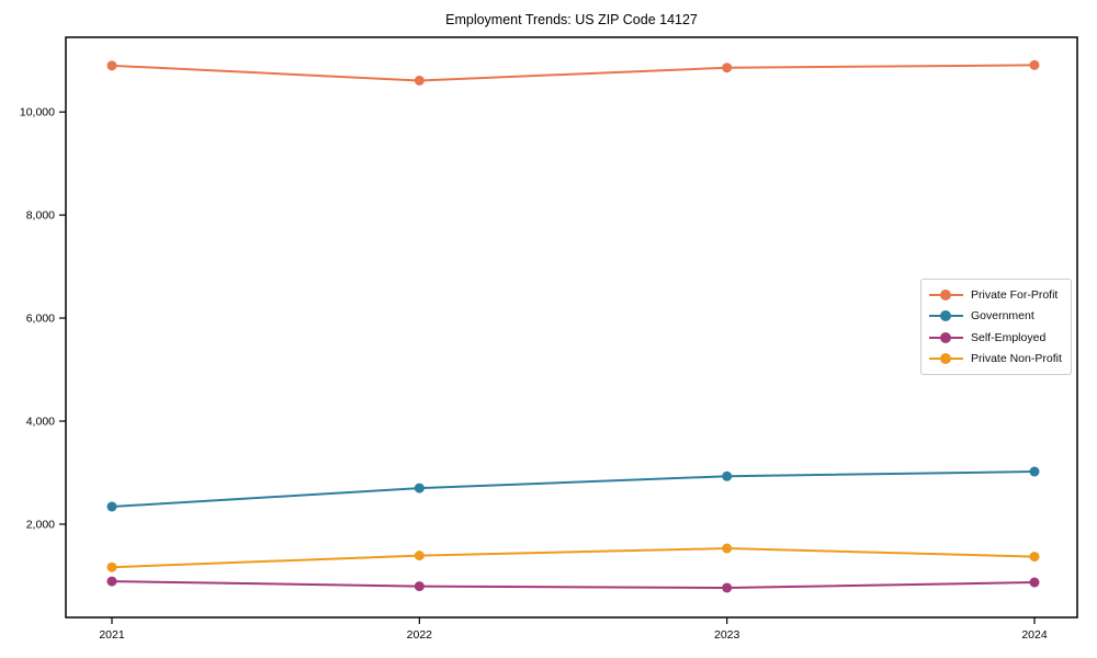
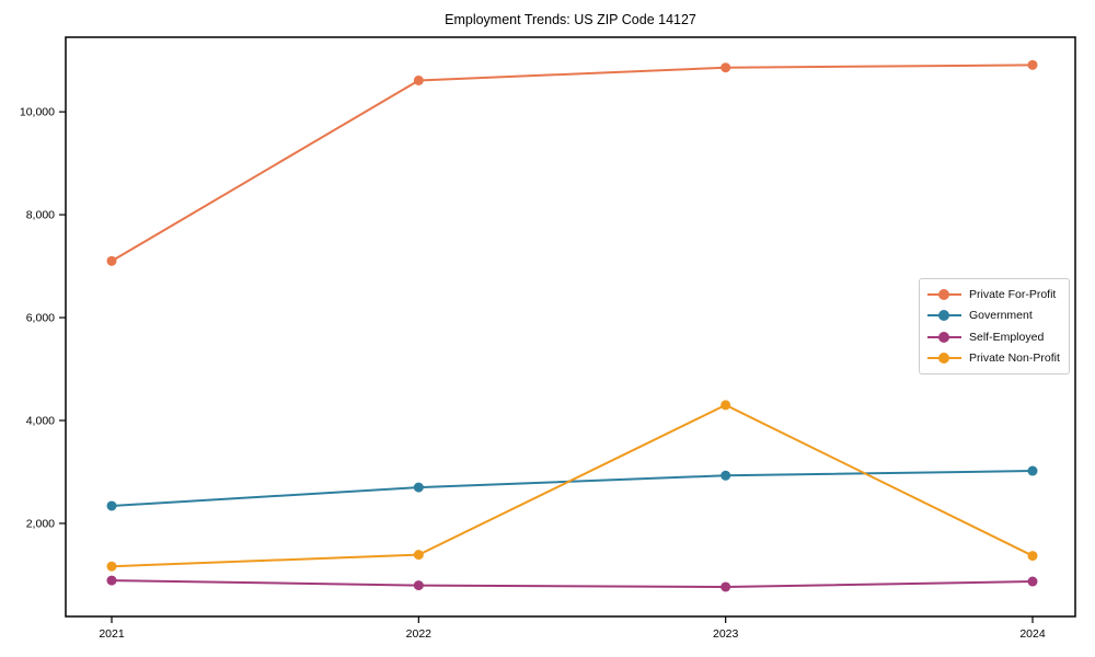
Private For-Profit/2021: 10900 -> 7100
Private Non-Profit/2023: 1500 -> 4300
